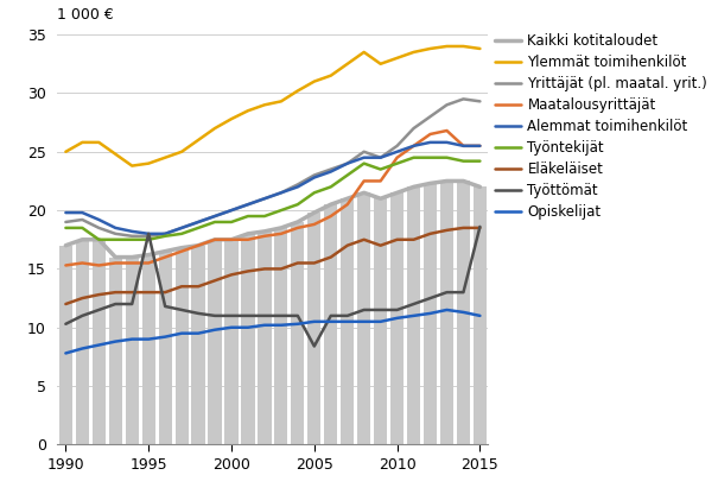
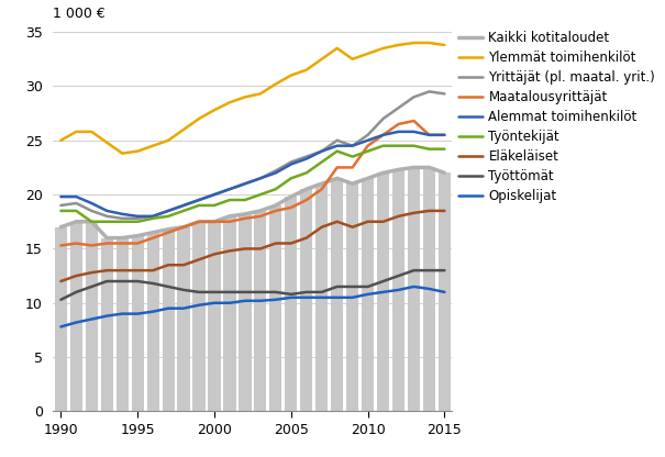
Työttömät/1995: 18.0 -> 12.0
Työttömät/2005: 8.4 -> 10.8
Työttömät/2015: 18.6 -> 13.0
